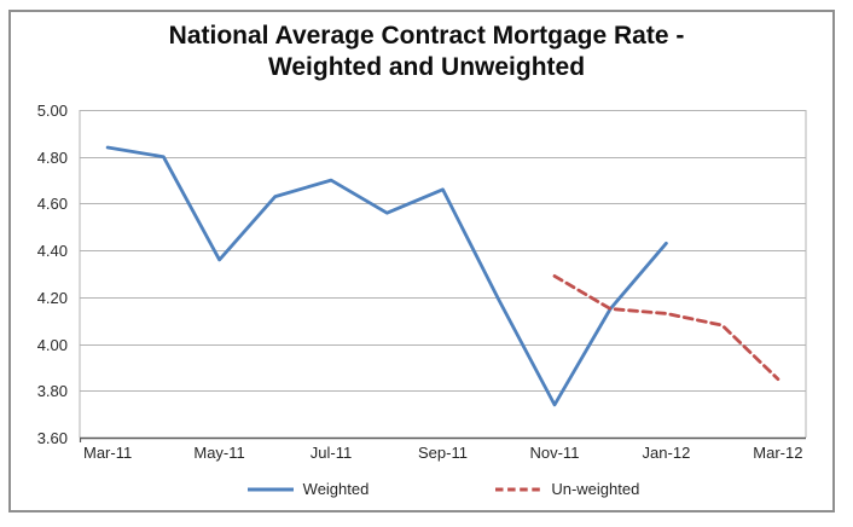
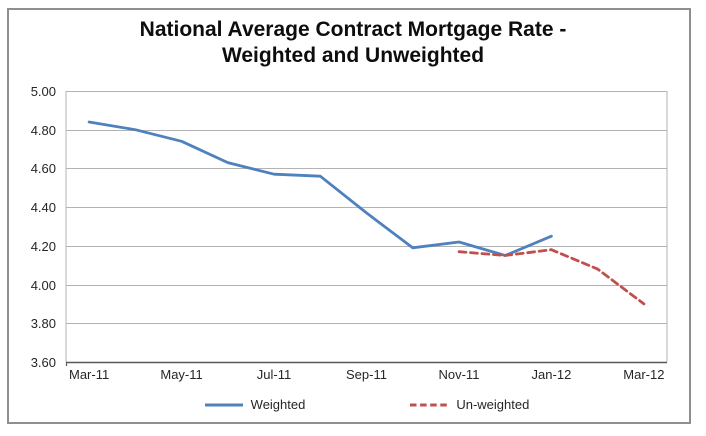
Weighted/May-11: 4.36 -> 4.74
Weighted/Jul-11: 4.70 -> 4.57
Weighted/Sep-11: 4.66 -> 4.37
Weighted/Nov-11: 3.74 -> 4.22
Un-weighted/Nov-11: 4.29 -> 4.17
Weighted/Jan-12: 4.43 -> 4.25
Un-weighted/Jan-12: 4.13 -> 4.18
Un-weighted/Mar-12: 3.85 -> 3.90
